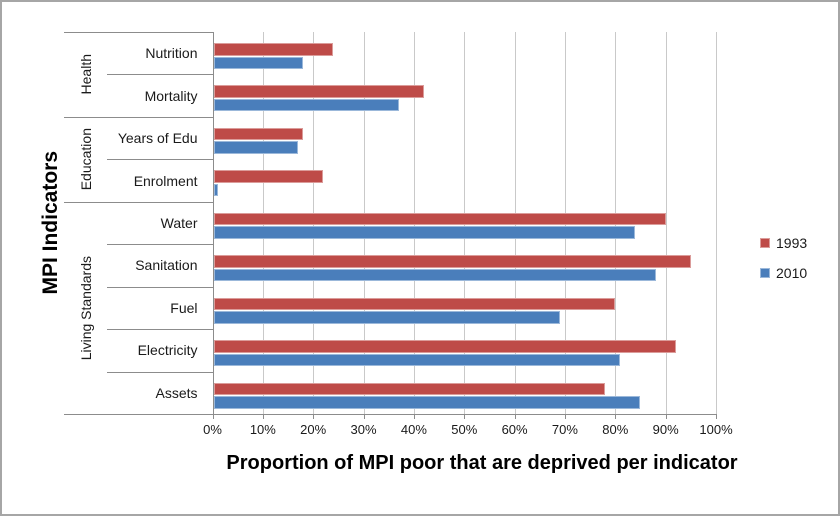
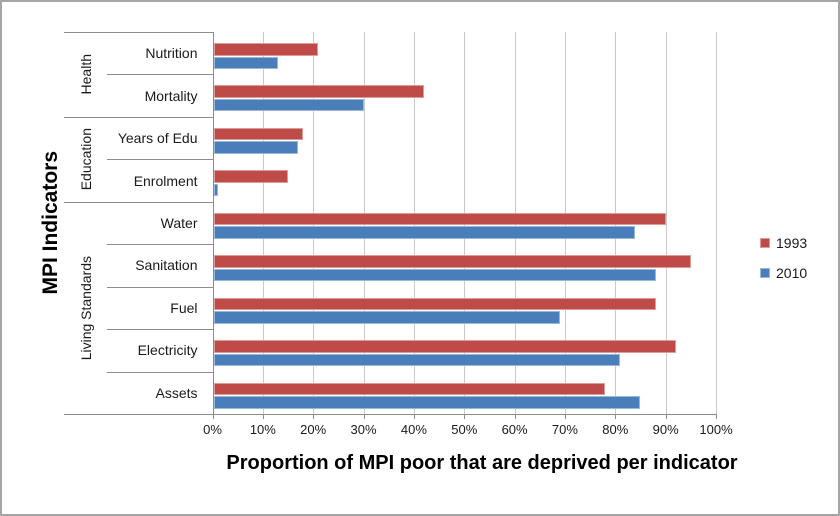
1993/Nutrition: 24% -> 21%
2010/Nutrition: 18% -> 13%
2010/Mortality: 37% -> 30%
1993/Enrolment: 22% -> 15%
1993/Fuel: 80% -> 88%
